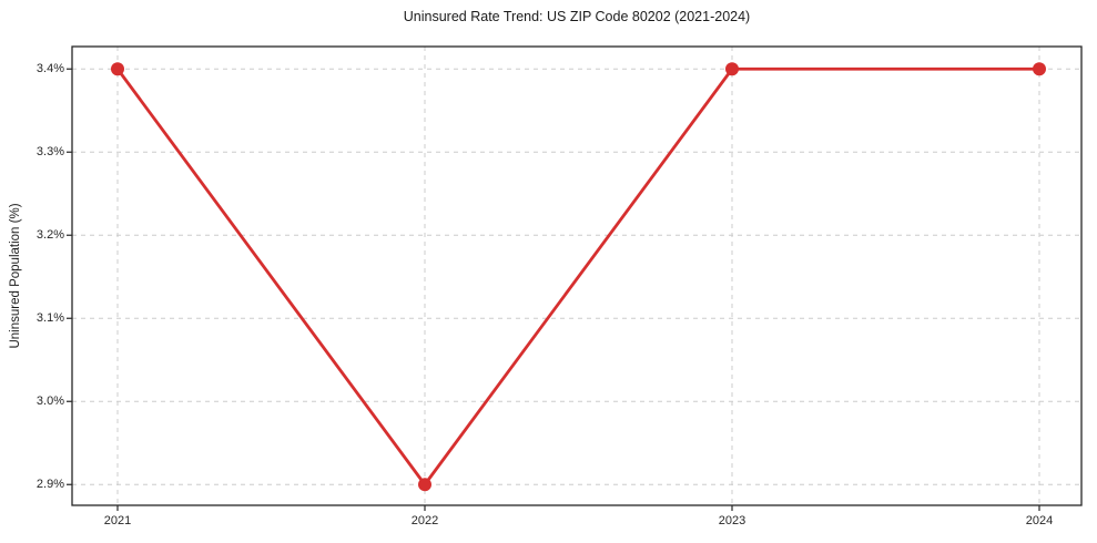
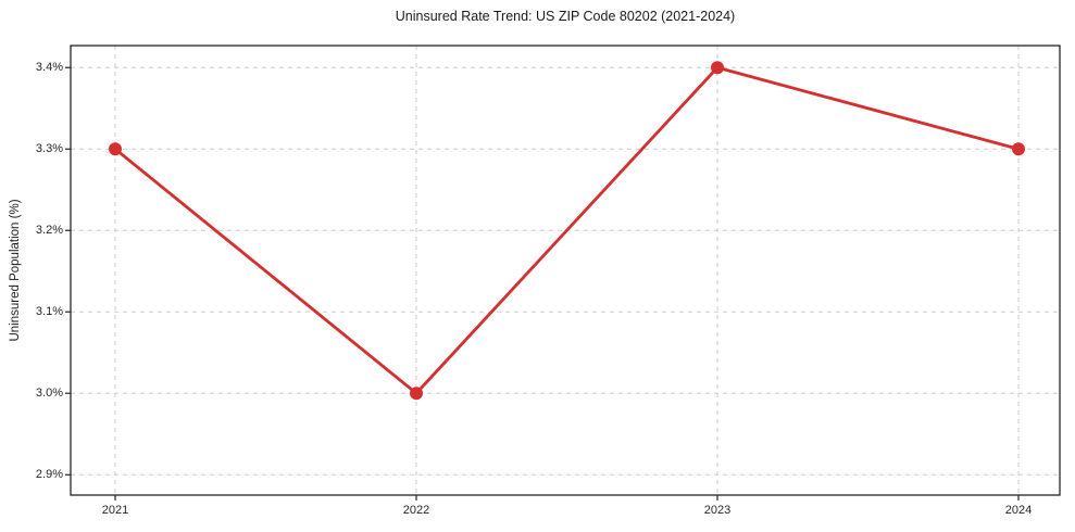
2021: 3.4% -> 3.3%
2022: 2.9% -> 3.0%
2024: 3.4% -> 3.3%
